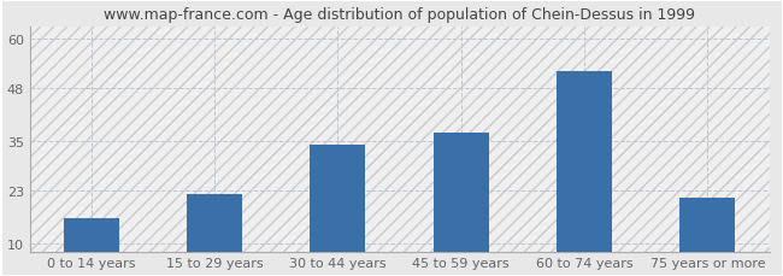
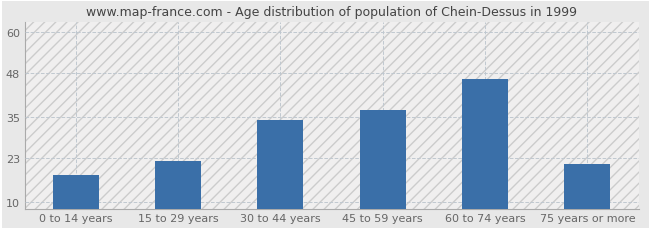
0 to 14 years: 16 -> 18
60 to 74 years: 52 -> 46
